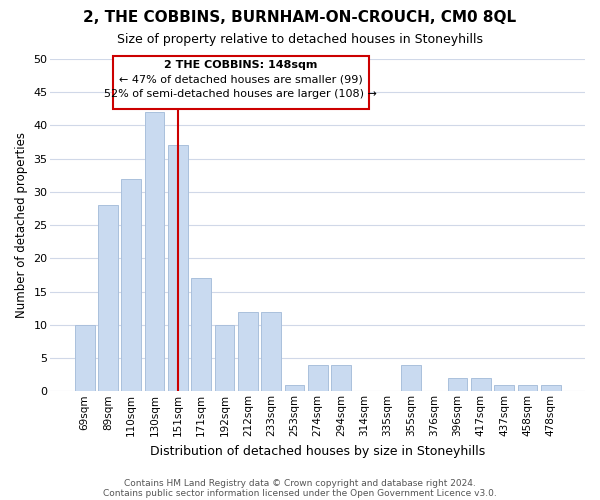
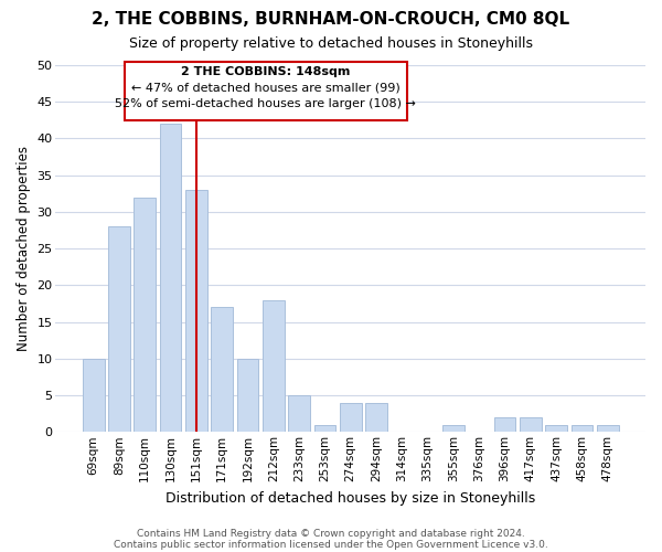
151sqm: 37 -> 33
212sqm: 12 -> 18
233sqm: 12 -> 5
355sqm: 4 -> 1
